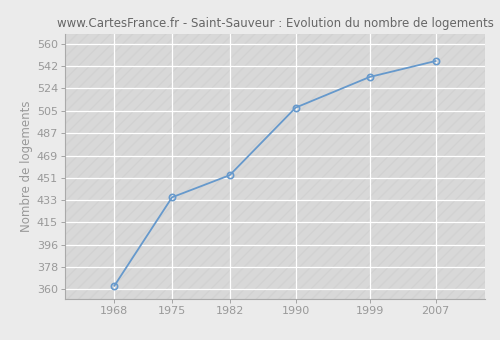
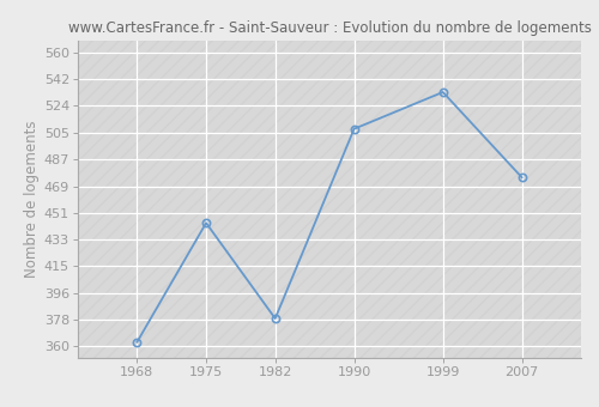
1975: 435 -> 444
1982: 453 -> 379
2007: 546 -> 475
